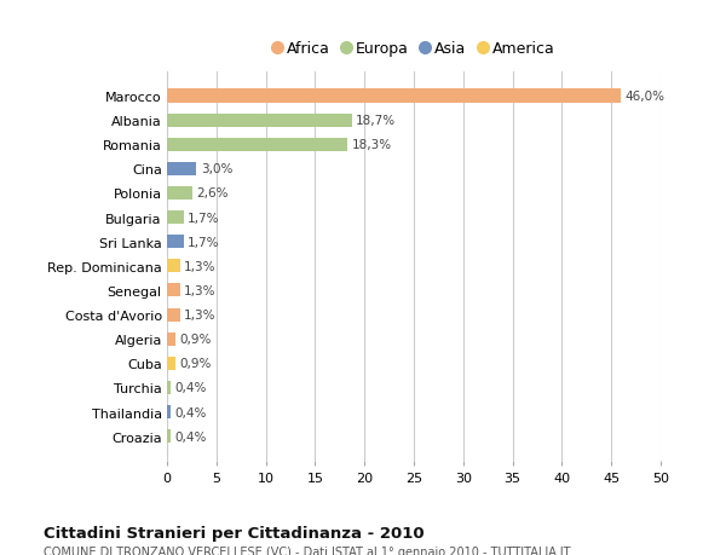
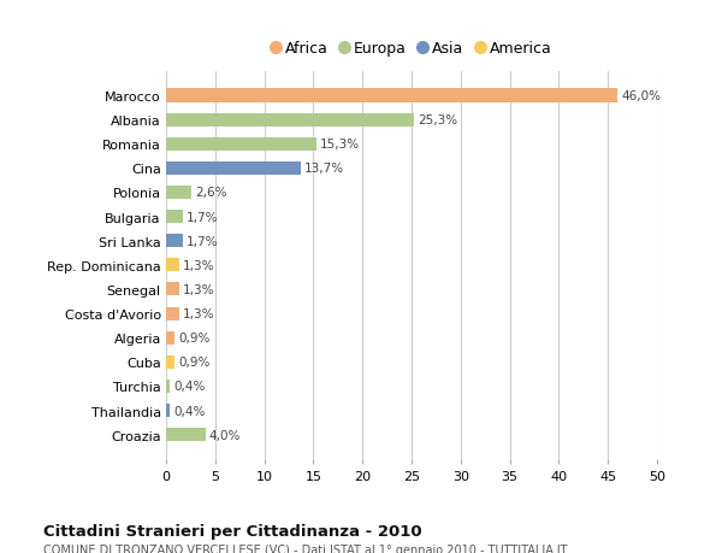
Albania: 18,7% -> 25,3%
Romania: 18,3% -> 15,3%
Cina: 3,0% -> 13,7%
Croazia: 0,4% -> 4,0%
